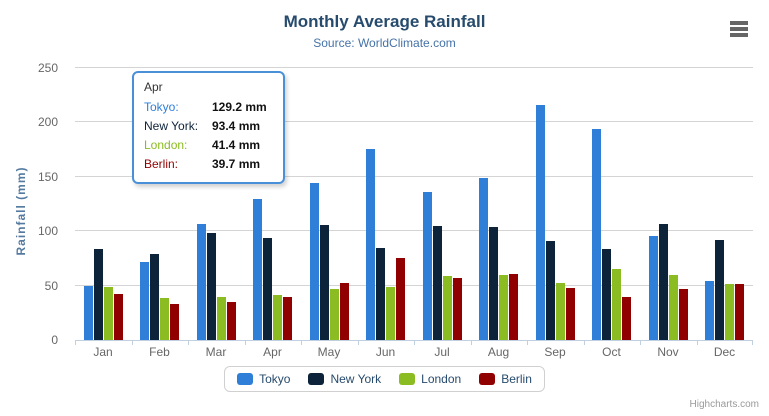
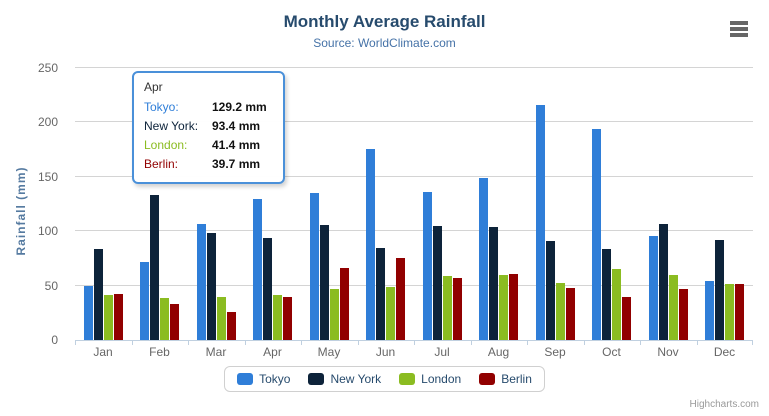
London/Jan: 49 -> 41
New York/Feb: 79 -> 133
Berlin/Mar: 34 -> 26
Tokyo/May: 144 -> 135
Berlin/May: 53 -> 66
